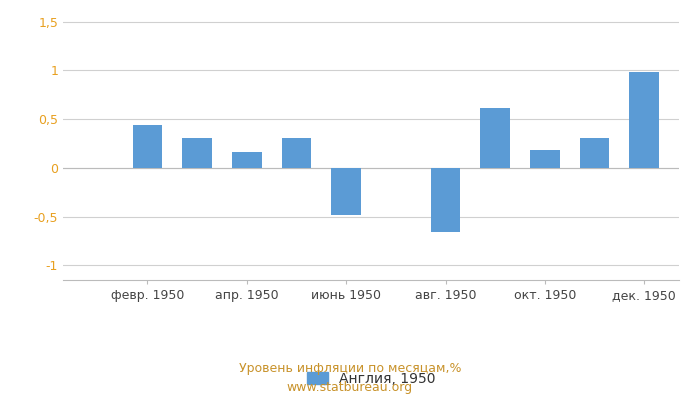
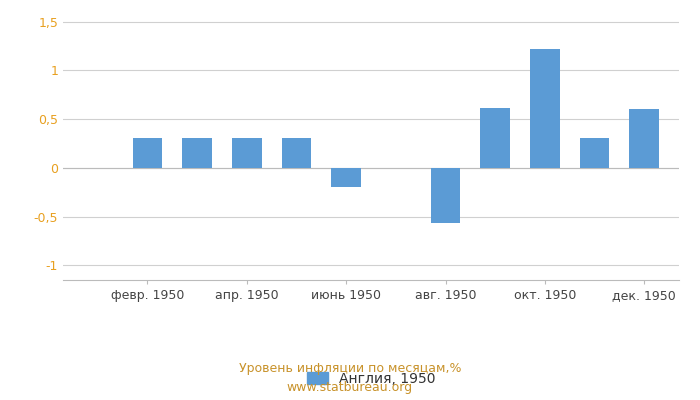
февр. 1950: 0,44 -> 0,31
апр. 1950: 0,16 -> 0,31
июнь 1950: -0,48 -> -0,20
авг. 1950: -0,66 -> -0,57
окт. 1950: 0,18 -> 1,22
дек. 1950: 0,98 -> 0,60
